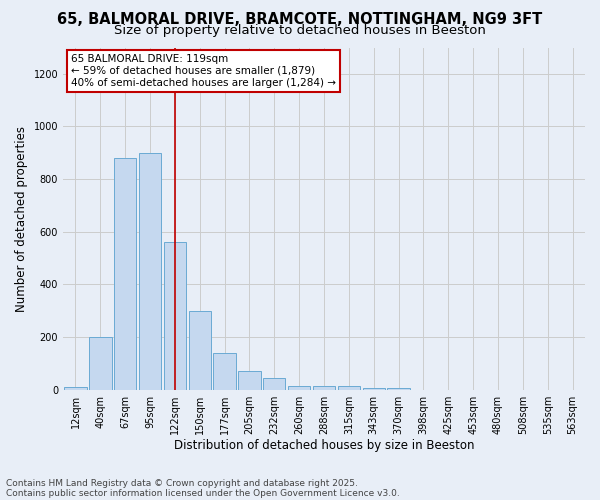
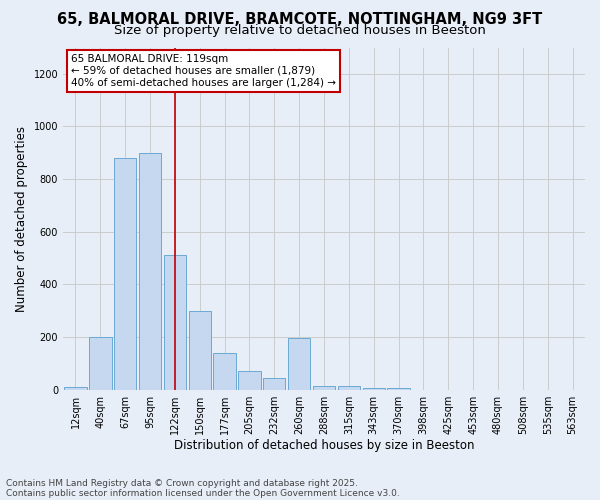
122sqm: 560 -> 510
260sqm: 15 -> 195
